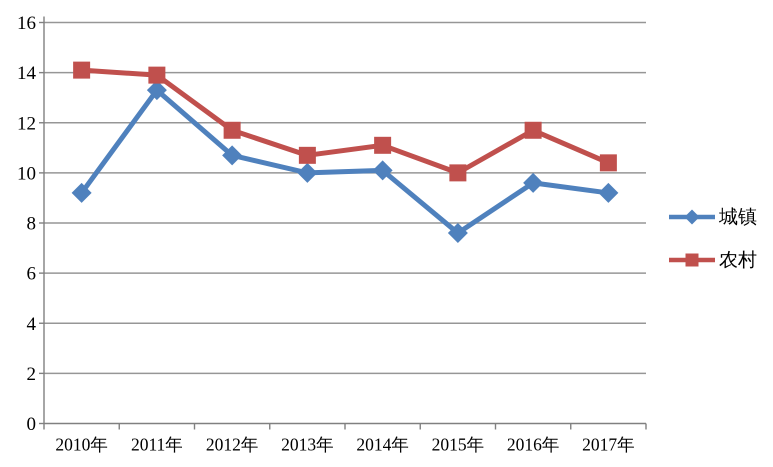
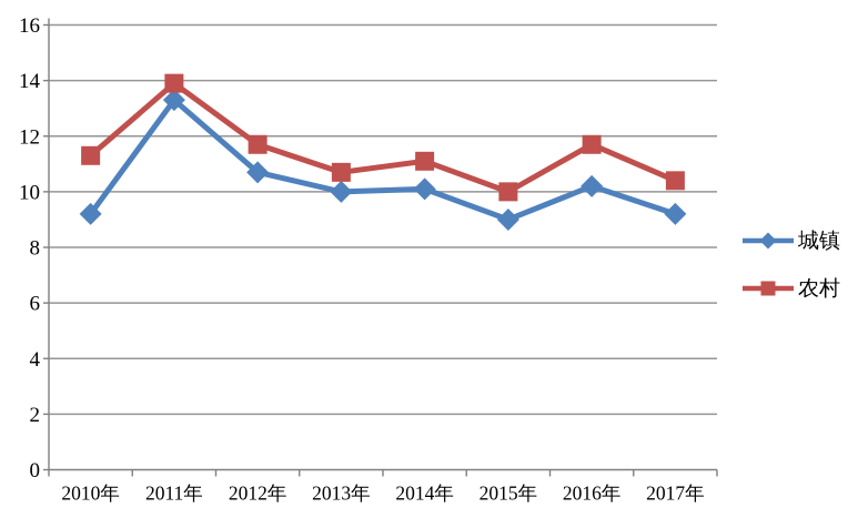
农村/2010年: 14.1 -> 11.3
城镇/2015年: 7.6 -> 9.0
城镇/2016年: 9.6 -> 10.2
